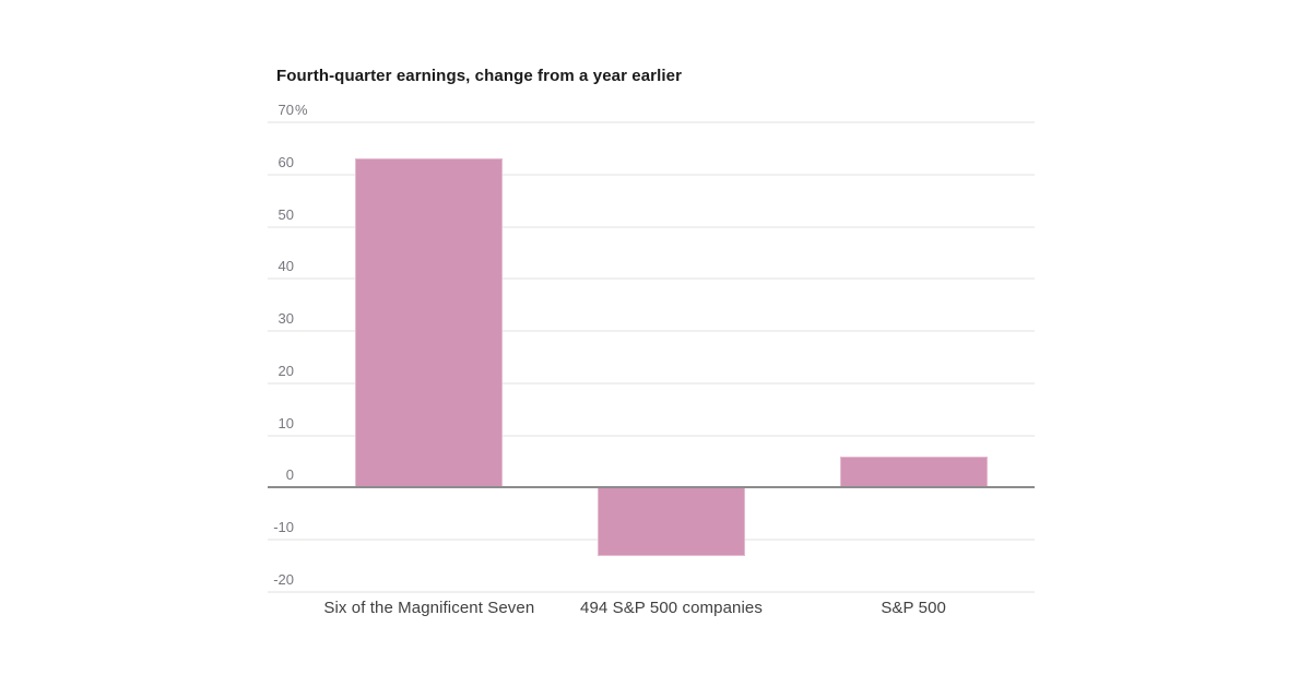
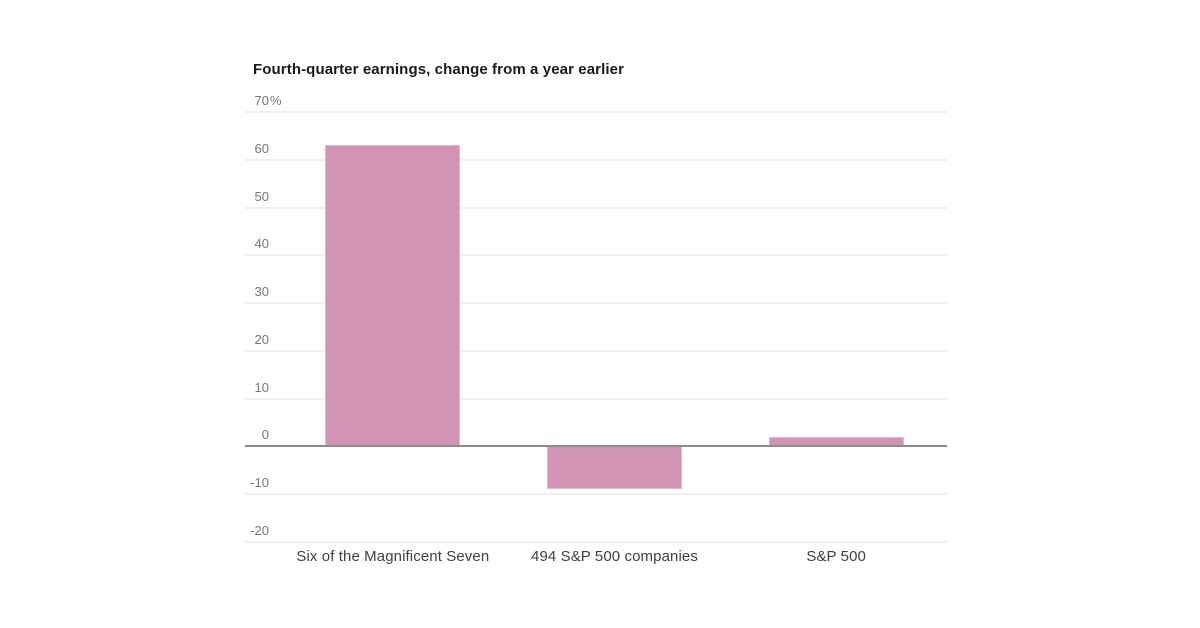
494 S&P 500 companies: -13 -> -9
S&P 500: 6 -> 2
